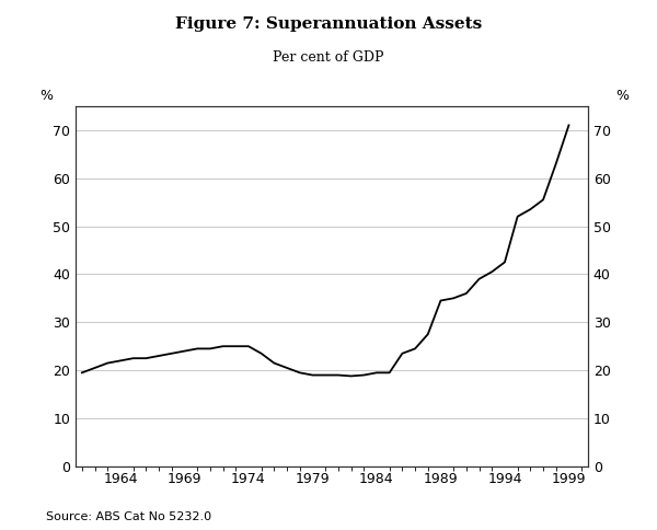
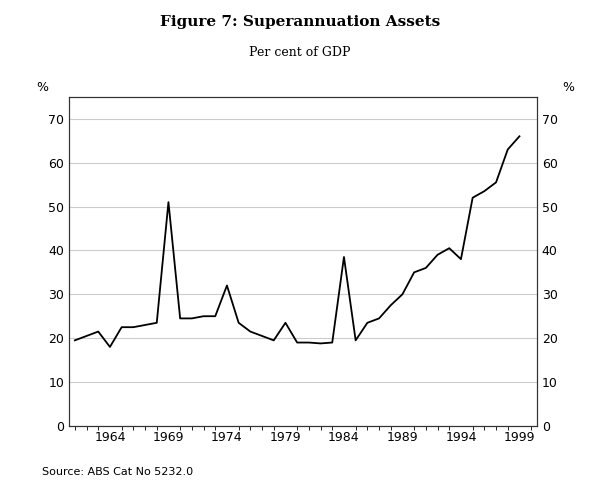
1964: 22.0 -> 18.0
1969: 24.0 -> 51.0
1974: 25.0 -> 32.0
1979: 19.0 -> 23.5
1984: 19.5 -> 38.5
1989: 34.5 -> 30.0
1994: 42.5 -> 38.0
1999: 71.0 -> 66.0
